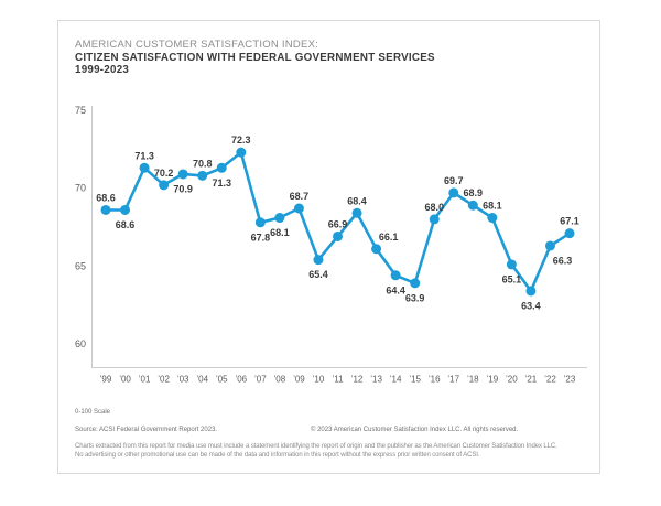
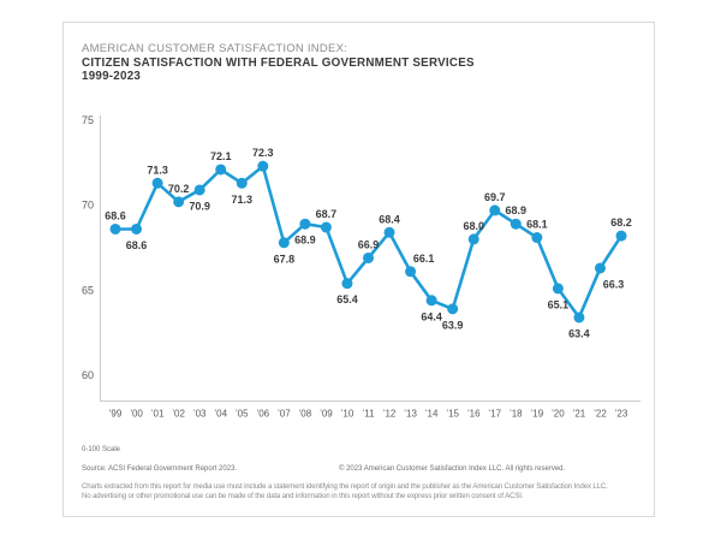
’04: 70.8 -> 72.1
’08: 68.1 -> 68.9
’23: 67.1 -> 68.2
